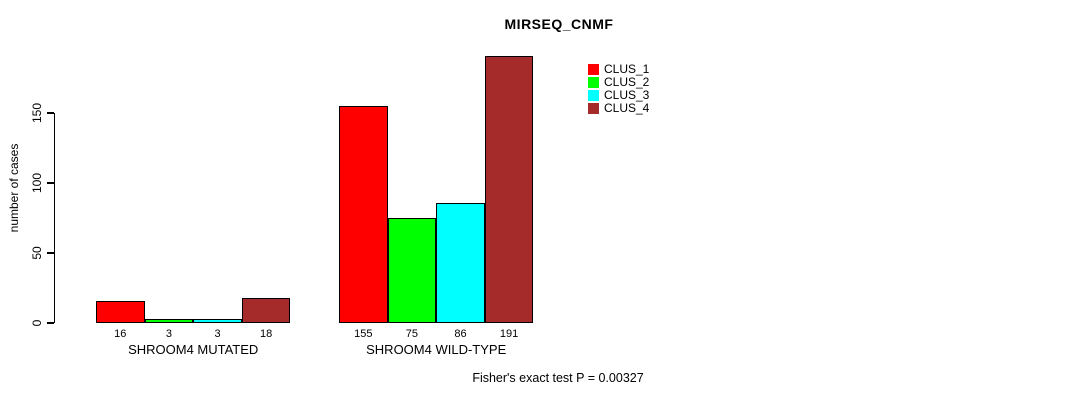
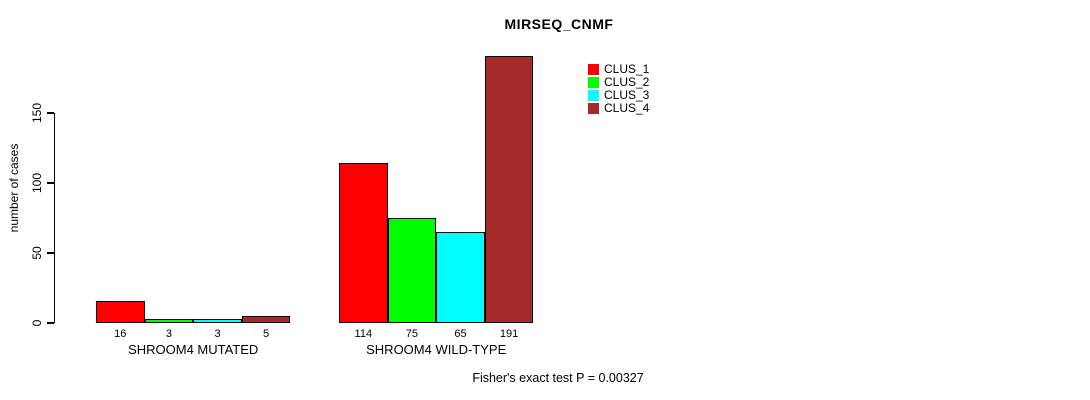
CLUS_4/SHROOM4 MUTATED: 18 -> 5
CLUS_1/SHROOM4 WILD-TYPE: 155 -> 114
CLUS_3/SHROOM4 WILD-TYPE: 86 -> 65
